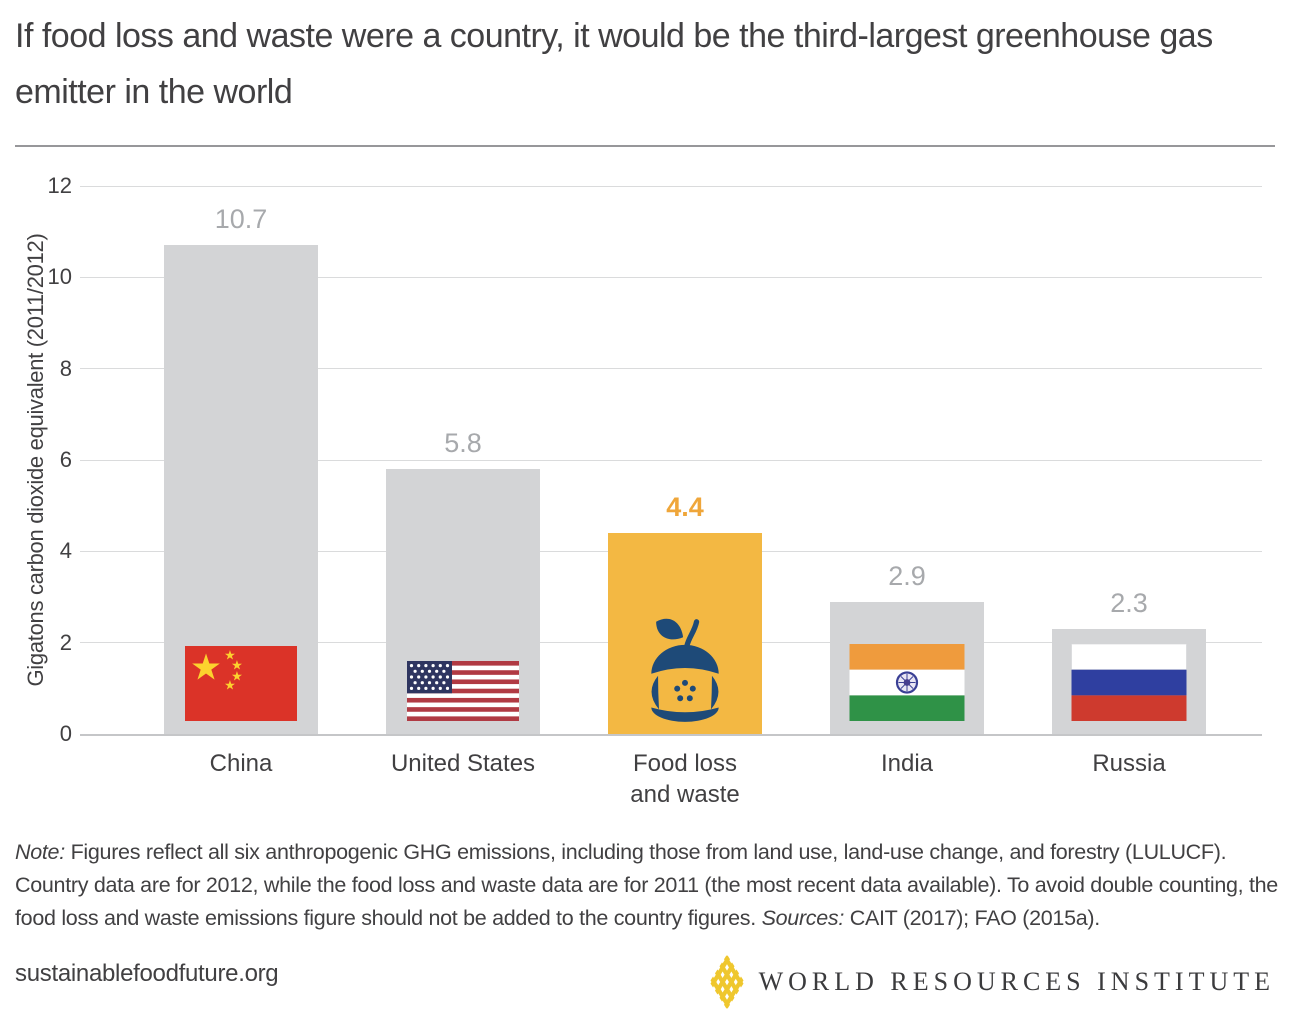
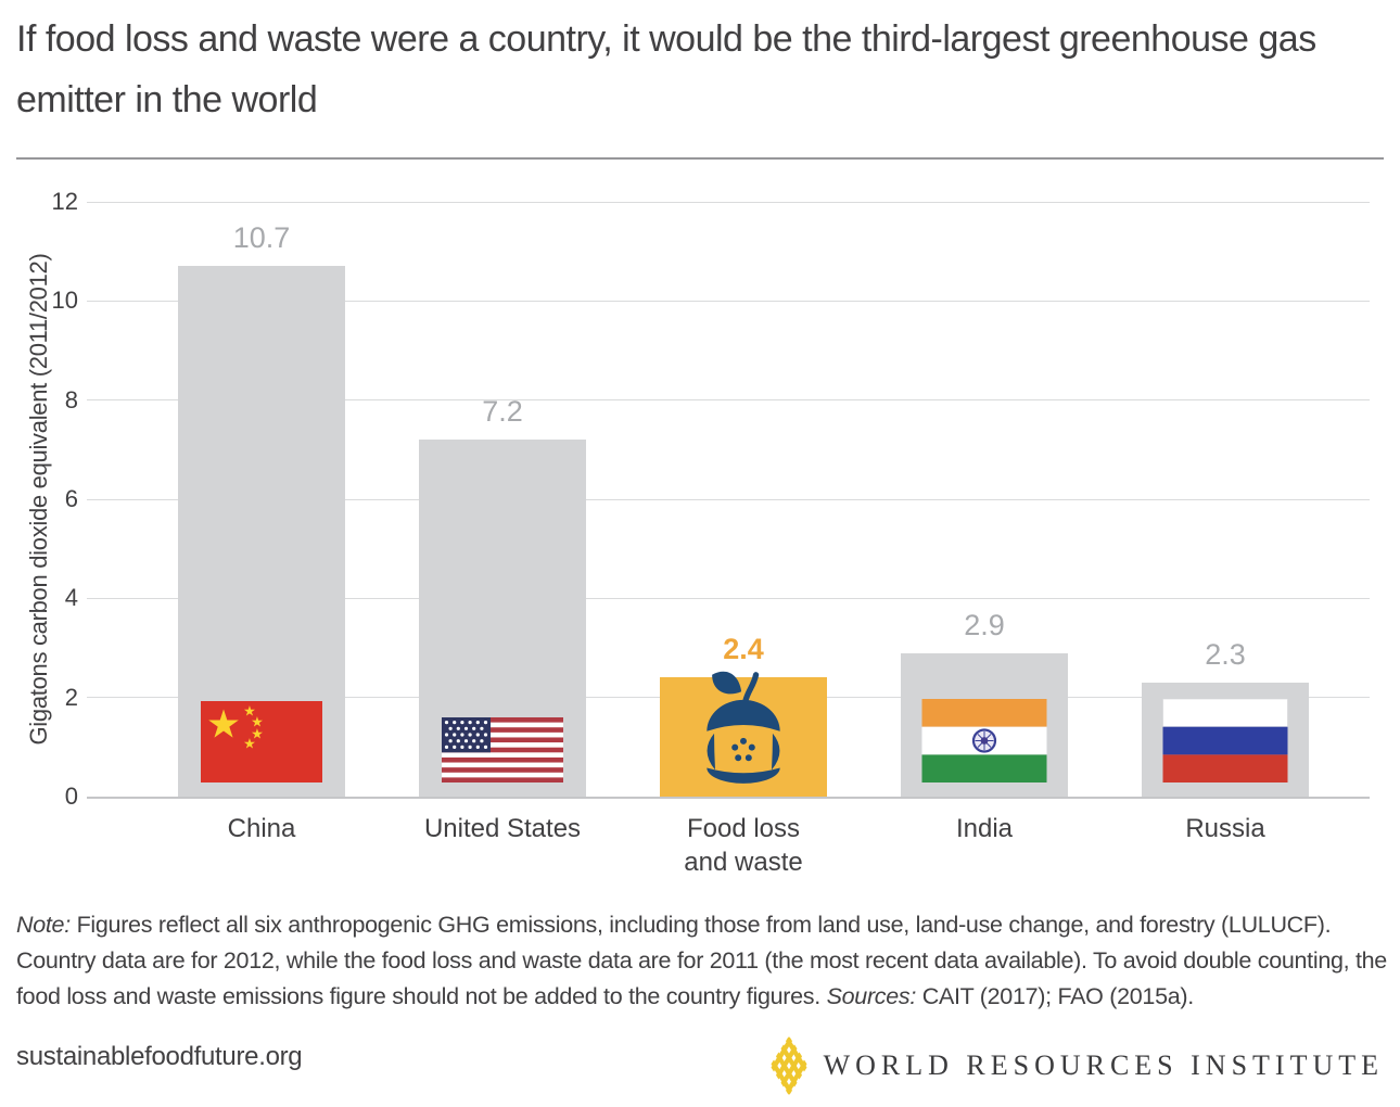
United States: 5.8 -> 7.2
Food loss and waste: 4.4 -> 2.4
